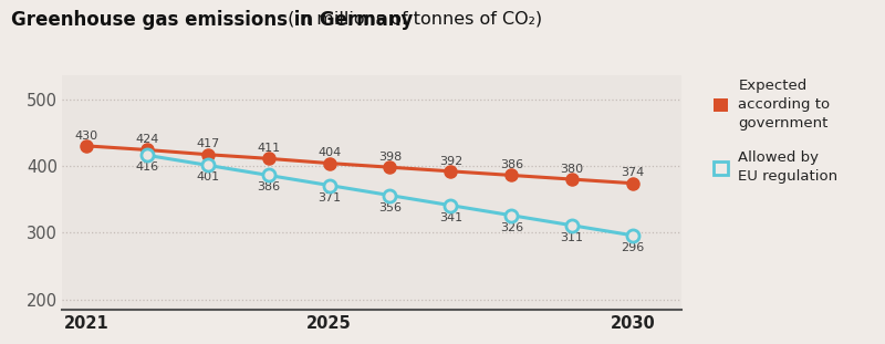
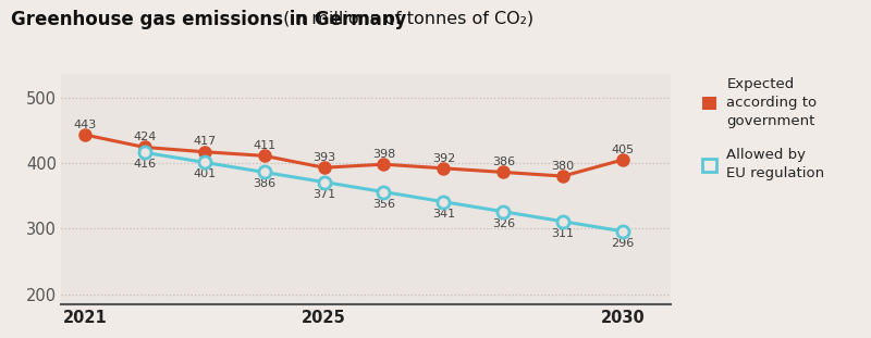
Expected according to government/2021: 430 -> 443
Expected according to government/2025: 404 -> 393
Expected according to government/2030: 374 -> 405
